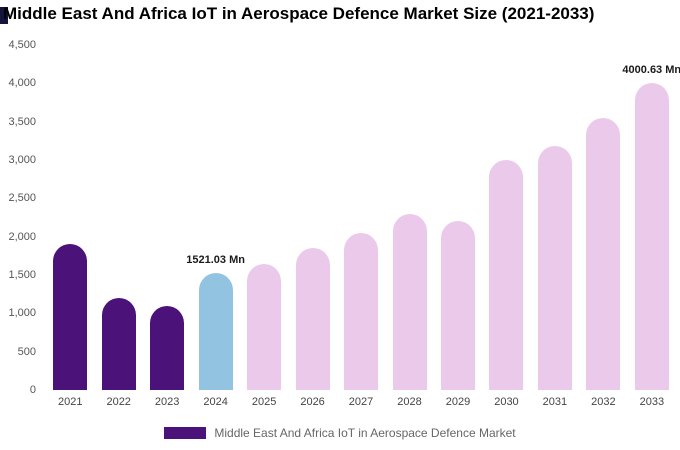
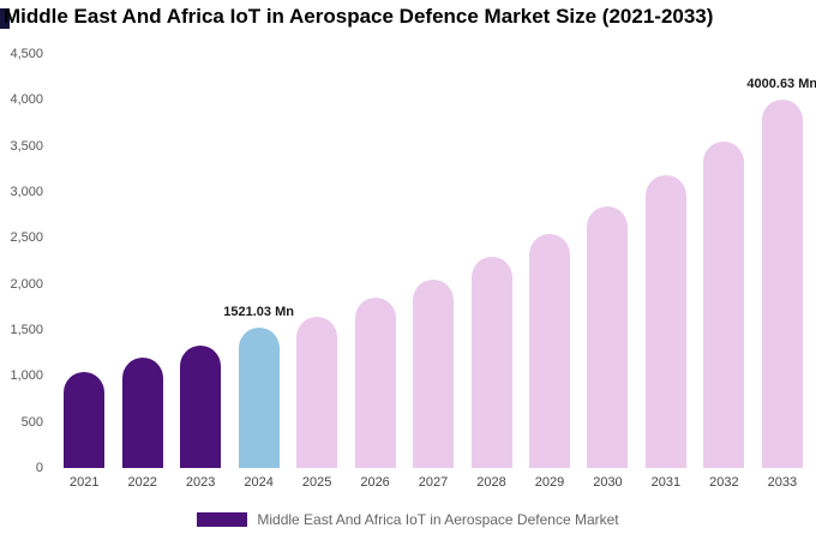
2021: 1900 -> 1000
2023: 1100 -> 1300
2029: 2200 -> 2600
2030: 3000 -> 2800
